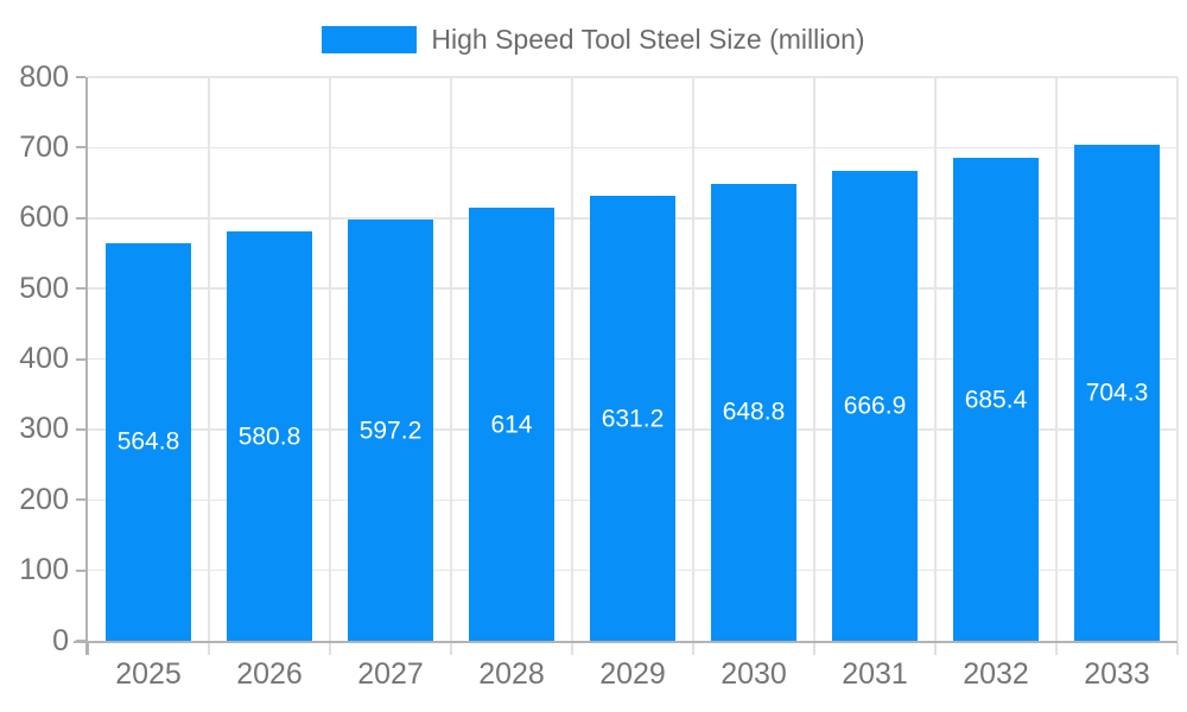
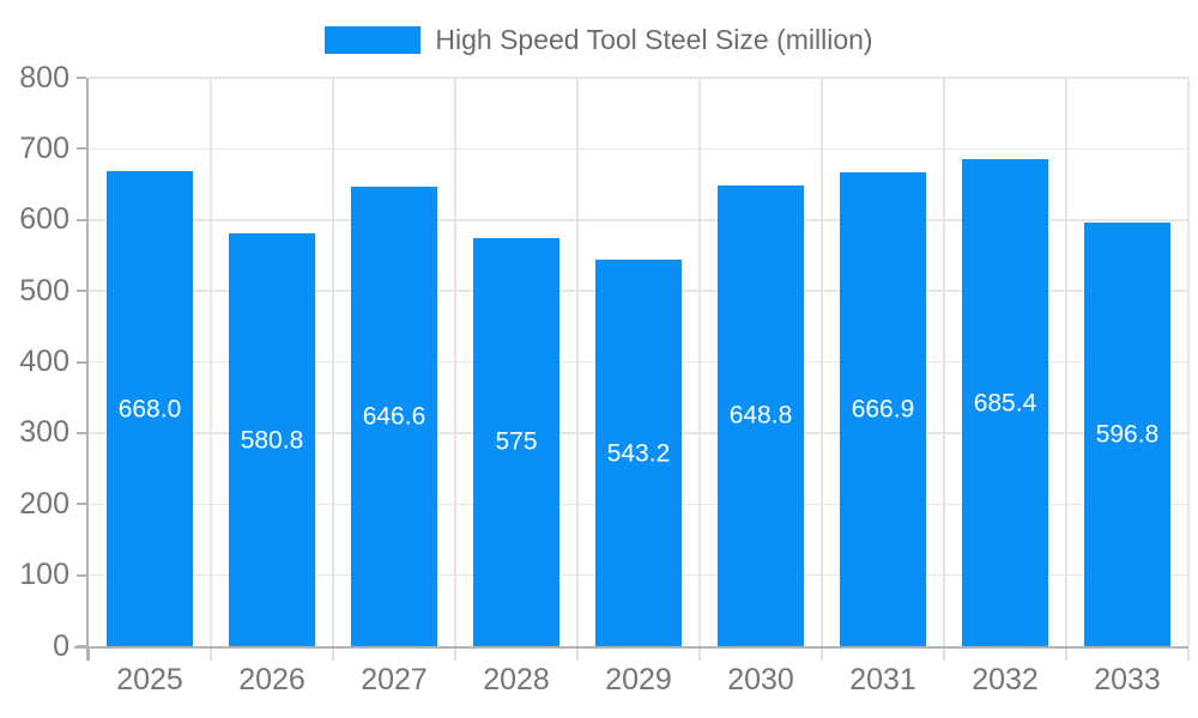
2025: 564.8 -> 668.0
2027: 597.2 -> 646.6
2028: 614 -> 575
2029: 631.2 -> 543.2
2033: 704.3 -> 596.8
